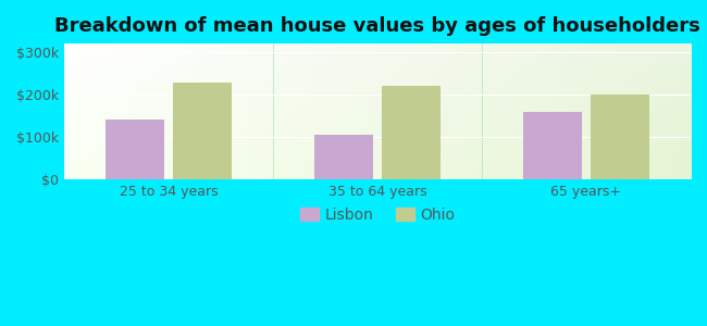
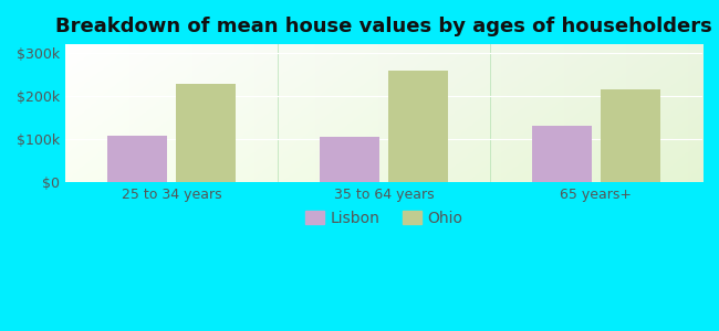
Lisbon/25 to 34 years: $140k -> $108k
Ohio/35 to 64 years: $220k -> $258k
Lisbon/65 years+: $160k -> $130k
Ohio/65 years+: $200k -> $215k
